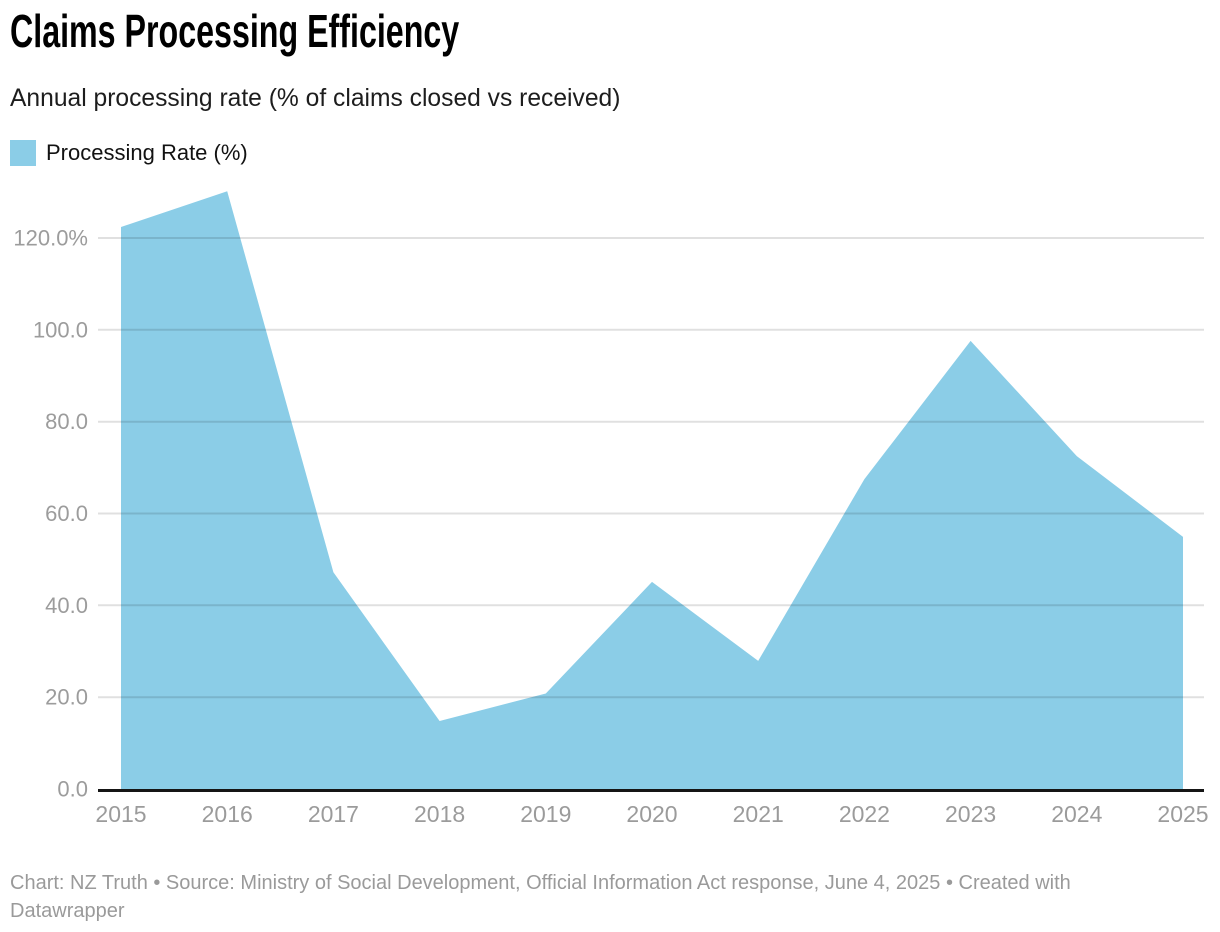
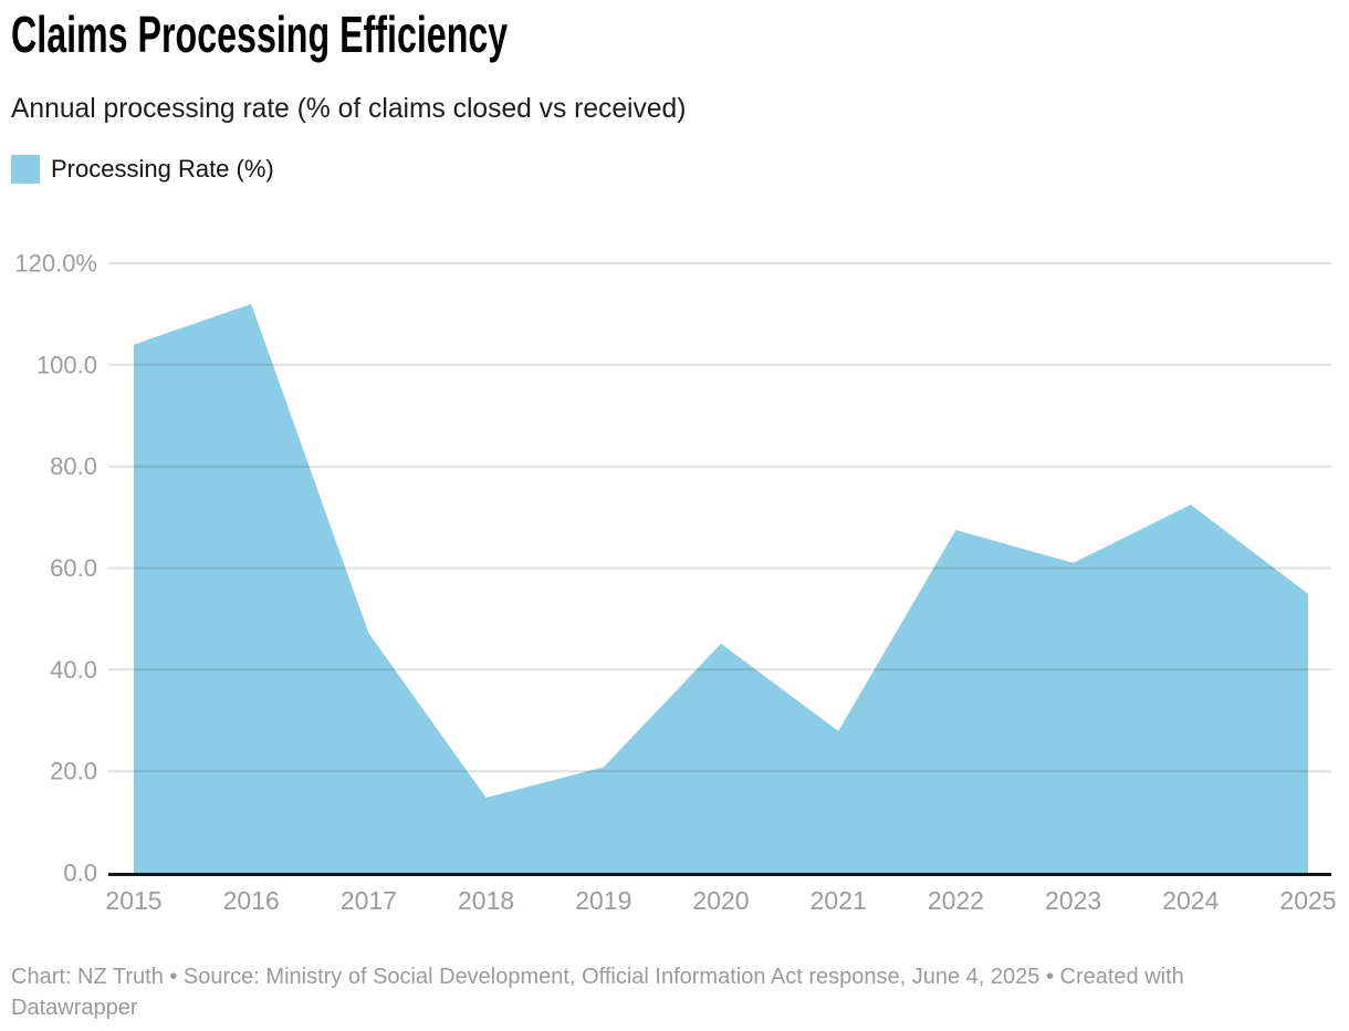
2015: 122% -> 104%
2016: 130% -> 112%
2023: 98% -> 61%
